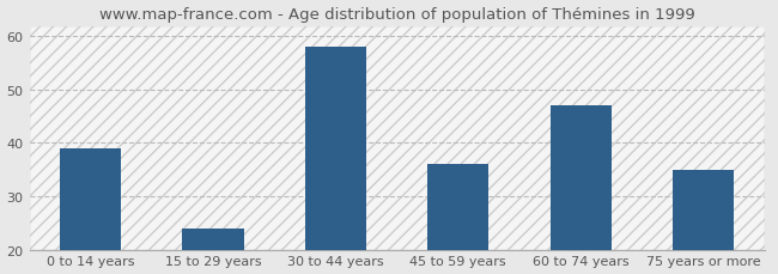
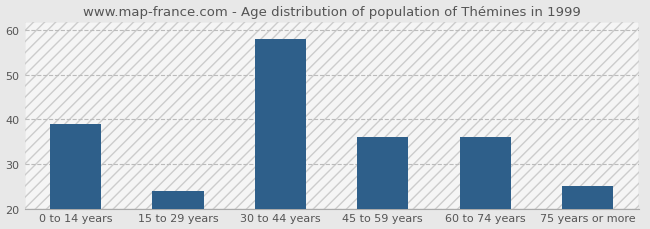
60 to 74 years: 47 -> 36
75 years or more: 35 -> 25
